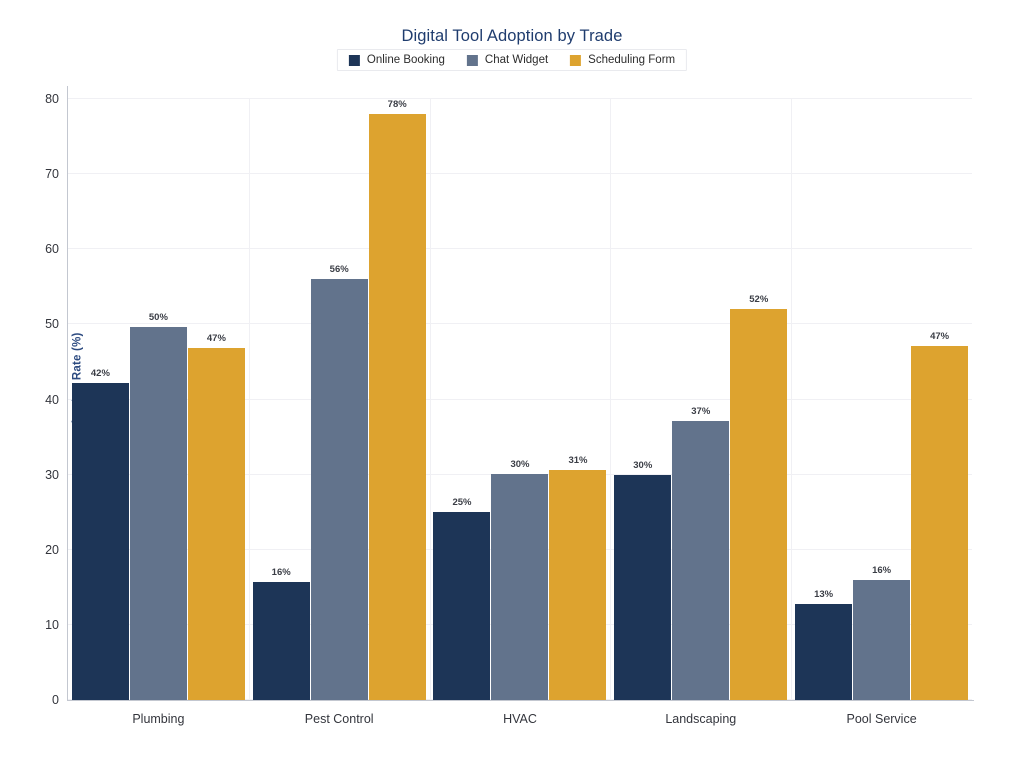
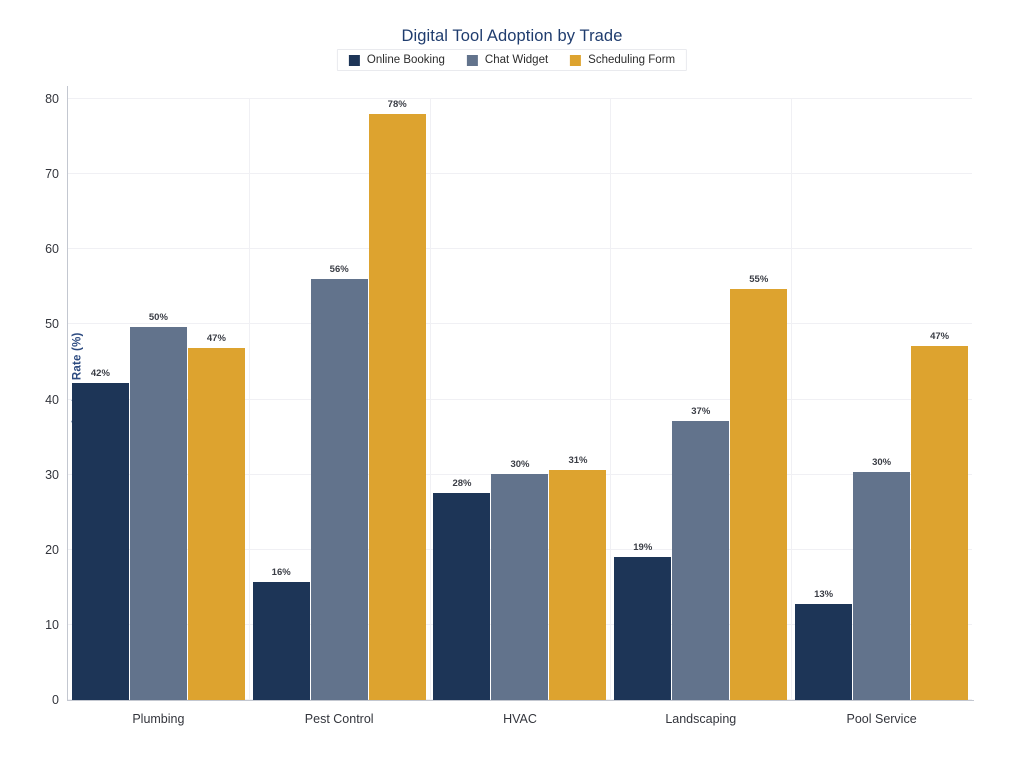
Online Booking/HVAC: 25% -> 28%
Online Booking/Landscaping: 30% -> 19%
Scheduling Form/Landscaping: 52% -> 55%
Chat Widget/Pool Service: 16% -> 30%
